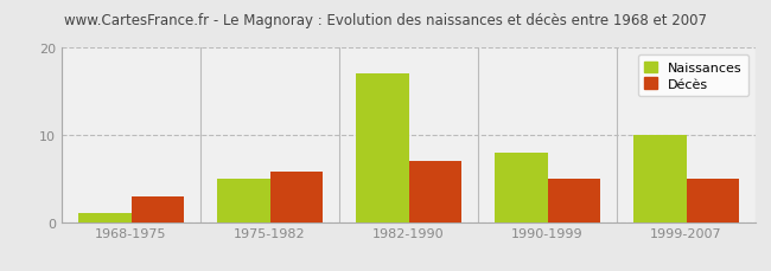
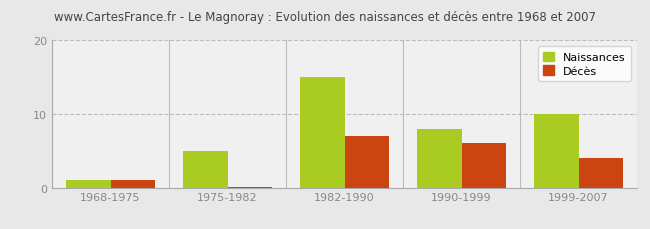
Décès/1968-1975: 3.0 -> 1.0
Décès/1975-1982: 5.8 -> 0.1
Naissances/1982-1990: 17 -> 15
Décès/1990-1999: 5.0 -> 6.0
Décès/1999-2007: 5.0 -> 4.0
